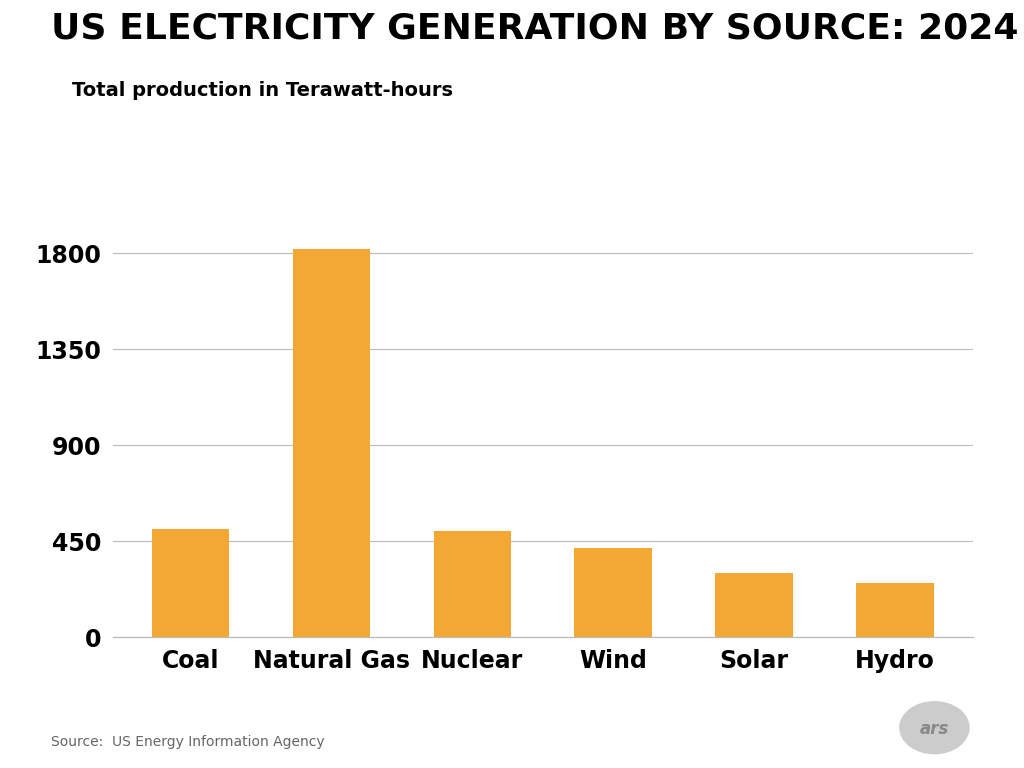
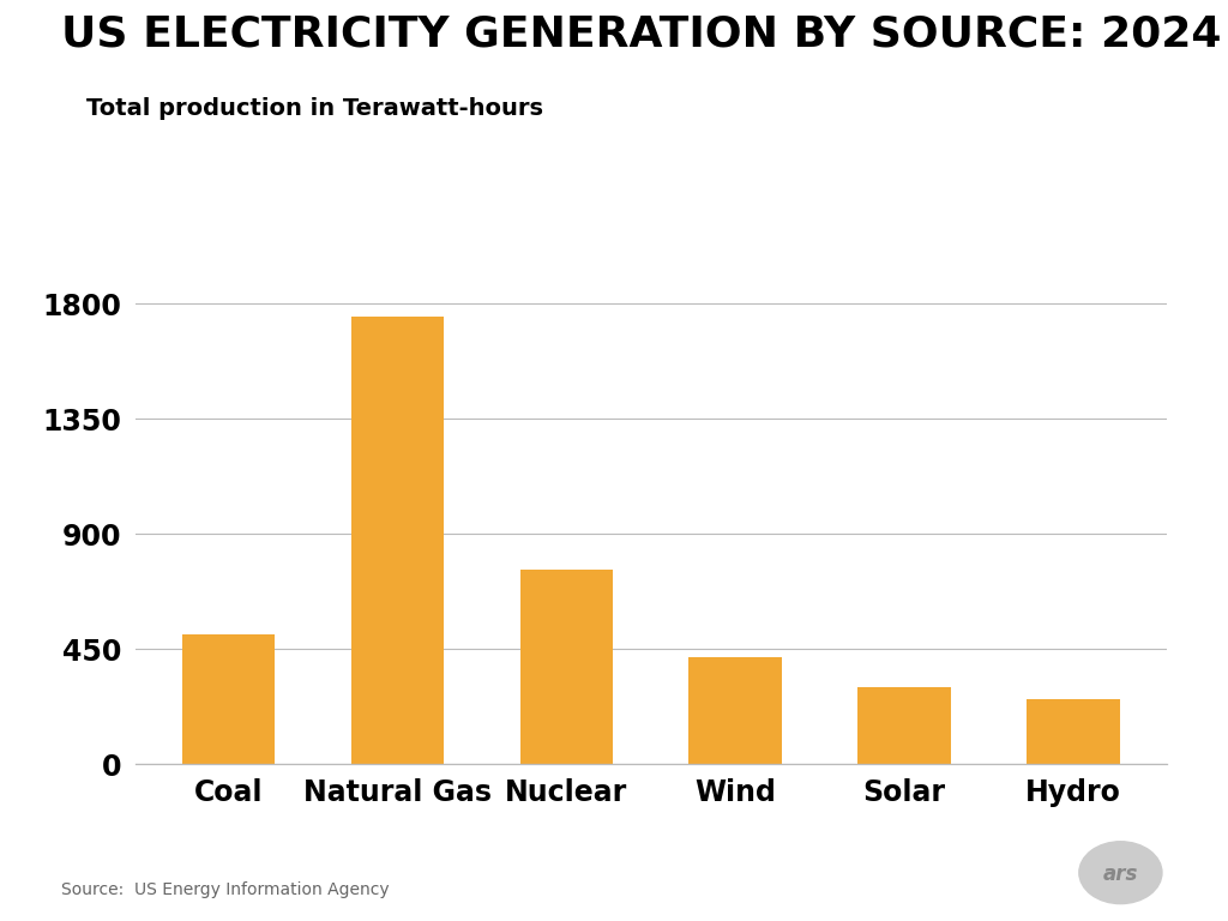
Natural Gas: 1820 -> 1750
Nuclear: 500 -> 760
